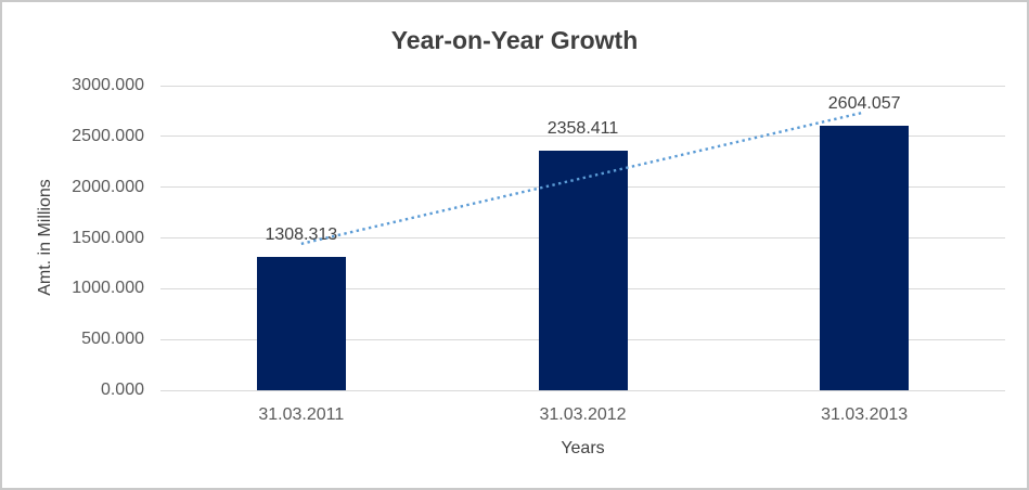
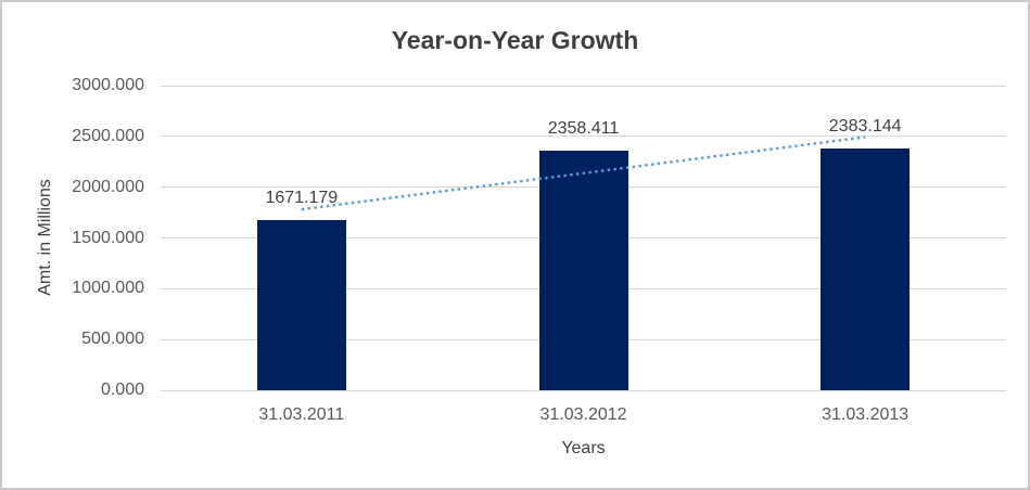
31.03.2011: 1308.313 -> 1671.179
31.03.2013: 2604.057 -> 2383.144
